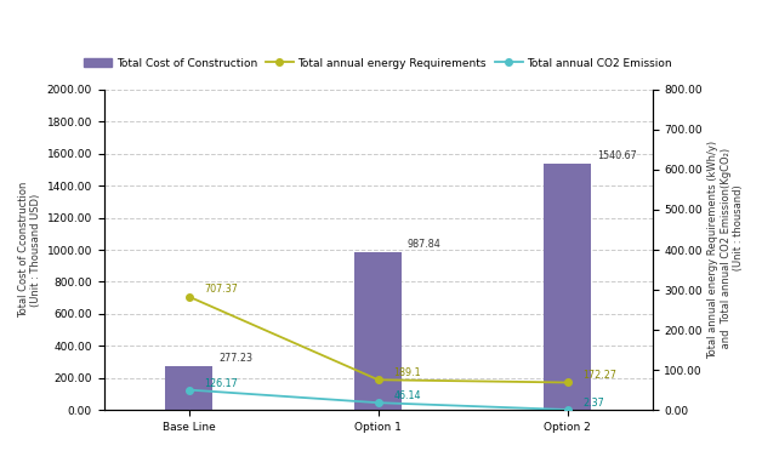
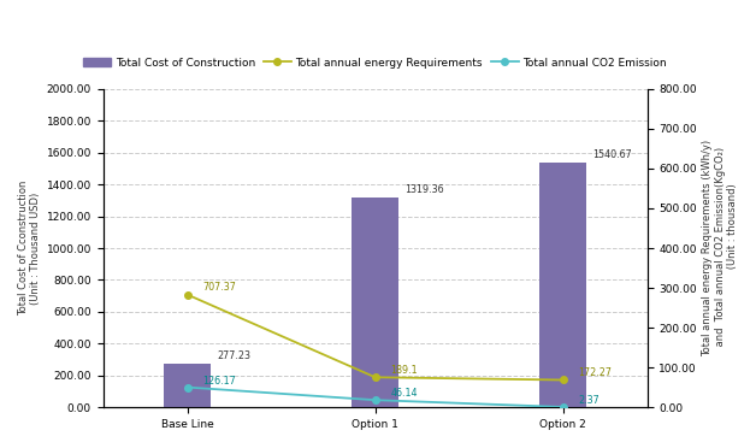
Total Cost of Construction/Option 1: 987.84 -> 1319.36
